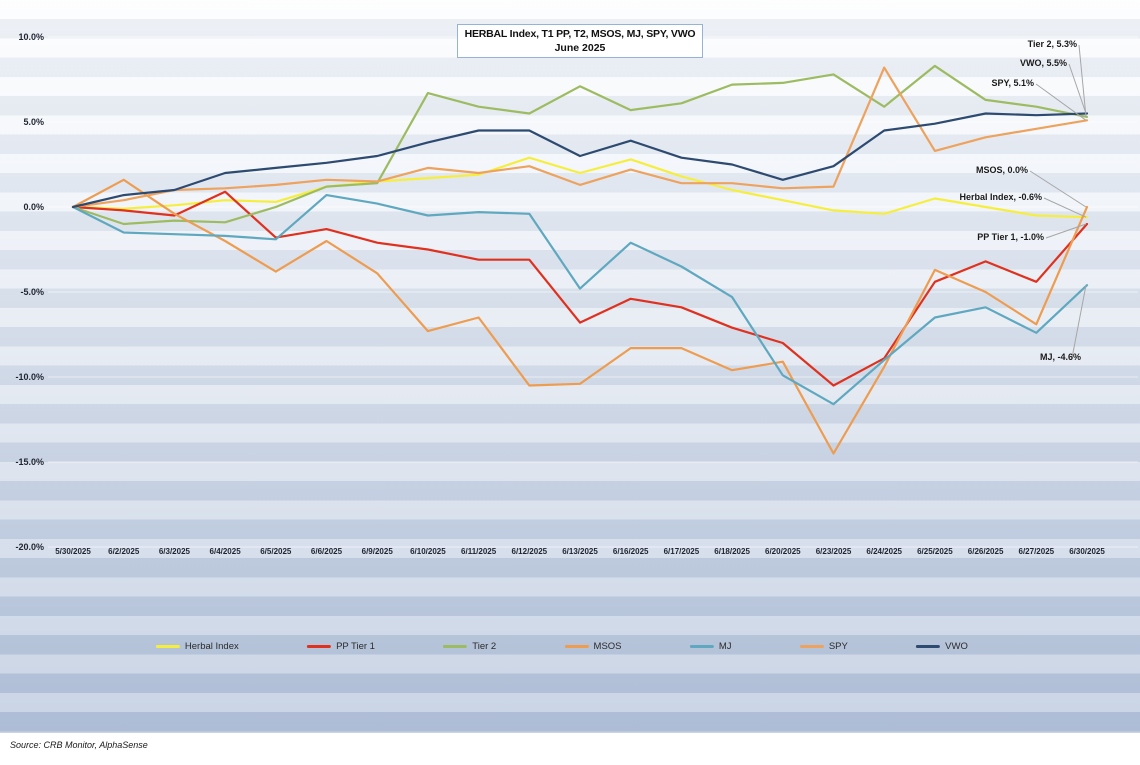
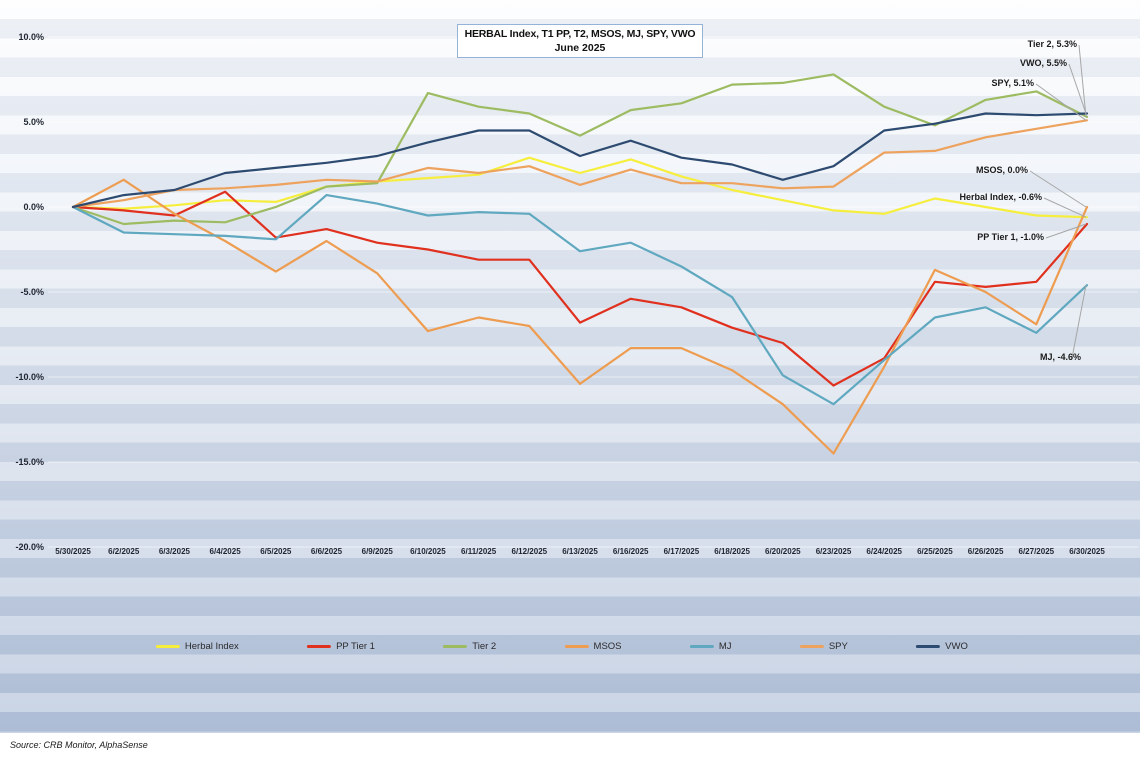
MSOS/6/12/2025: -10.5% -> -7.0%
Tier 2/6/13/2025: 7.1% -> 4.2%
MJ/6/13/2025: -4.8% -> -2.6%
MSOS/6/20/2025: -9.1% -> -11.6%
SPY/6/24/2025: 8.2% -> 3.2%
Tier 2/6/25/2025: 8.3% -> 4.8%
PP Tier 1/6/26/2025: -3.2% -> -4.7%
Tier 2/6/27/2025: 5.9% -> 6.8%
